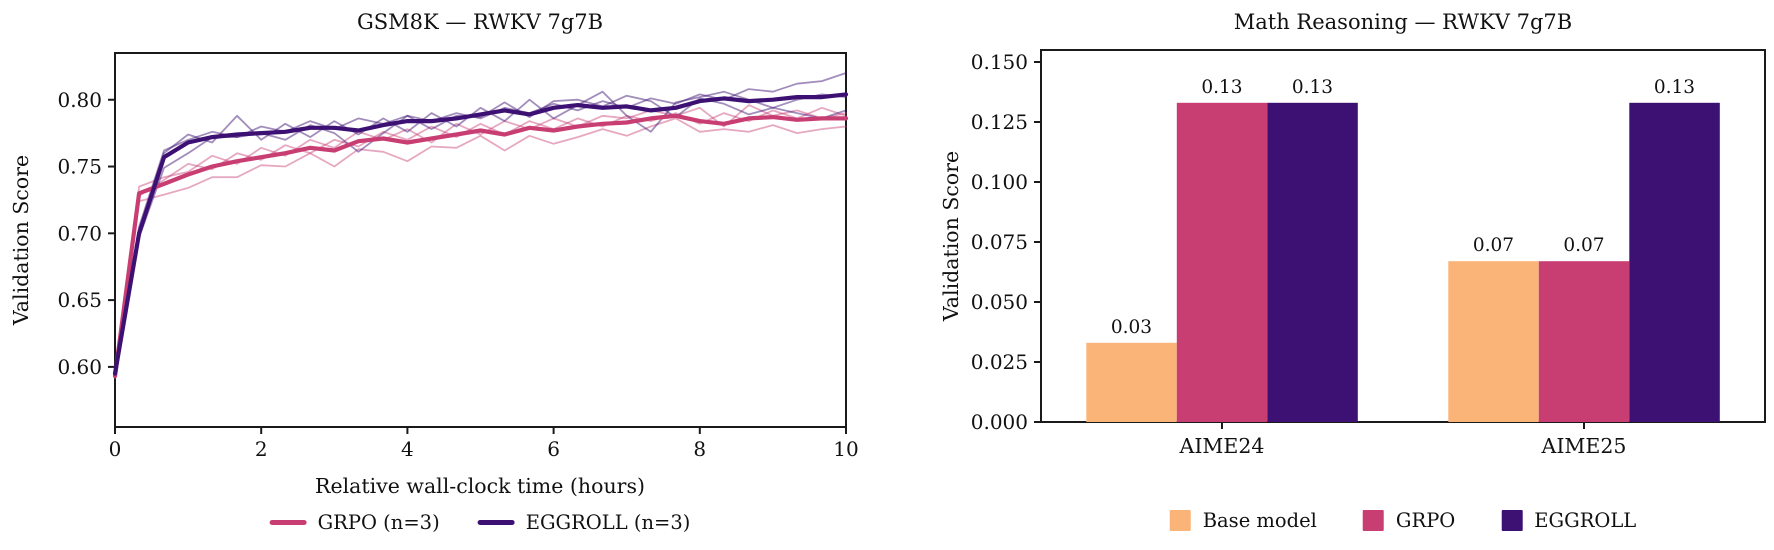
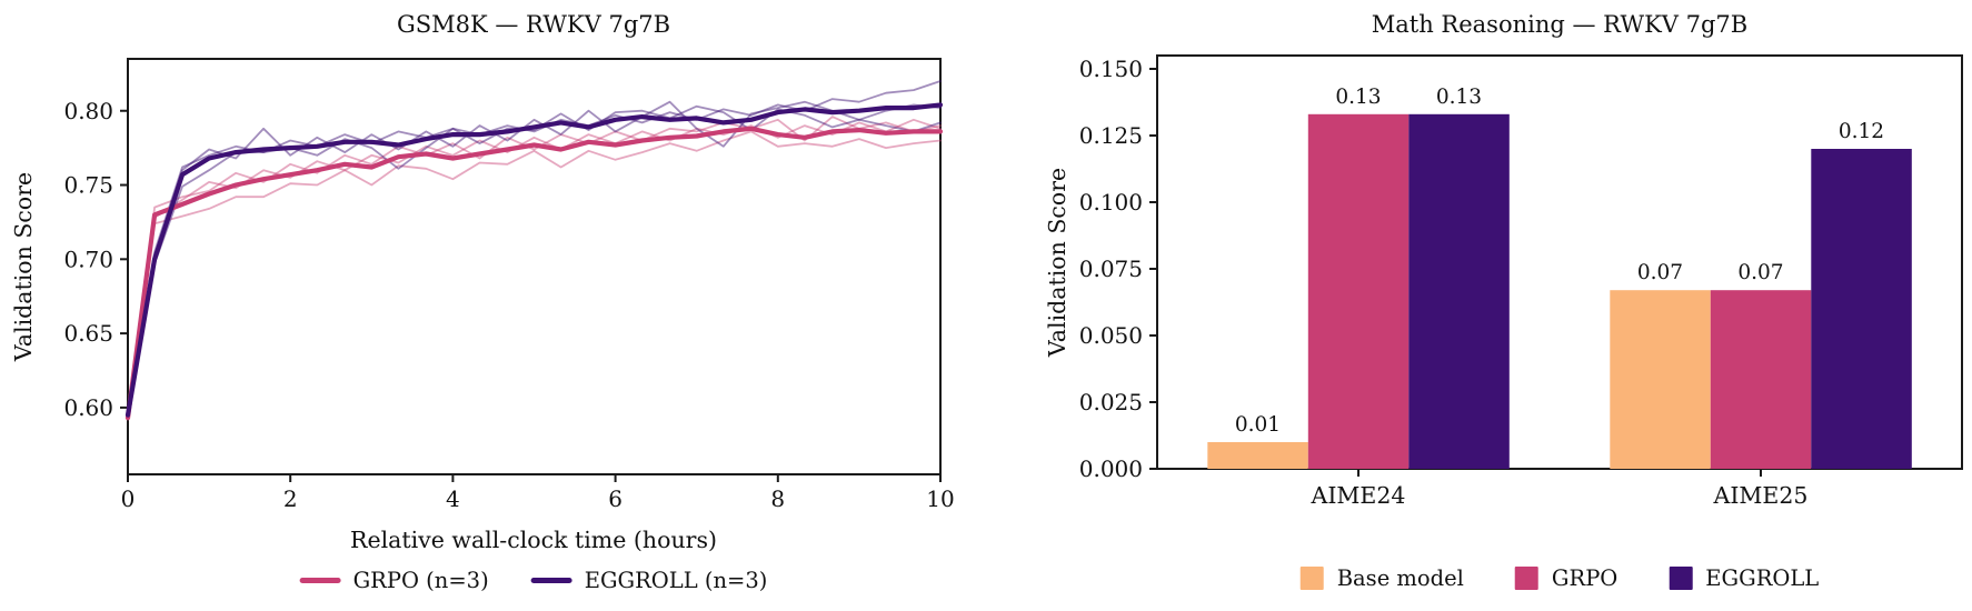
Math Reasoning — RWKV 7g7B/Base model/AIME24: 0.03 -> 0.01
Math Reasoning — RWKV 7g7B/EGGROLL/AIME25: 0.13 -> 0.12
